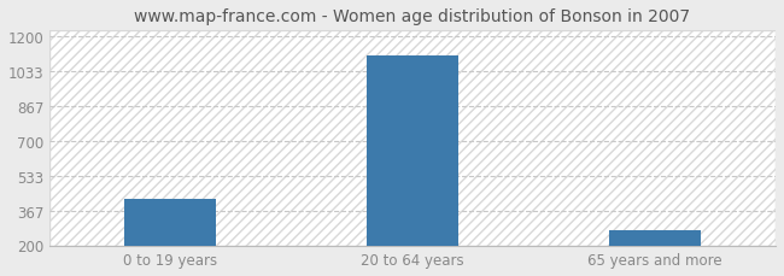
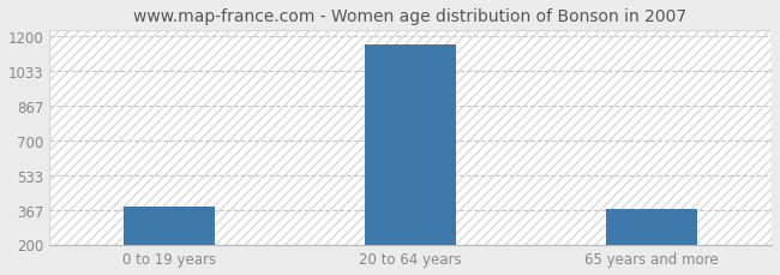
0 to 19 years: 420 -> 380
20 to 64 years: 1110 -> 1160
65 years and more: 270 -> 370
